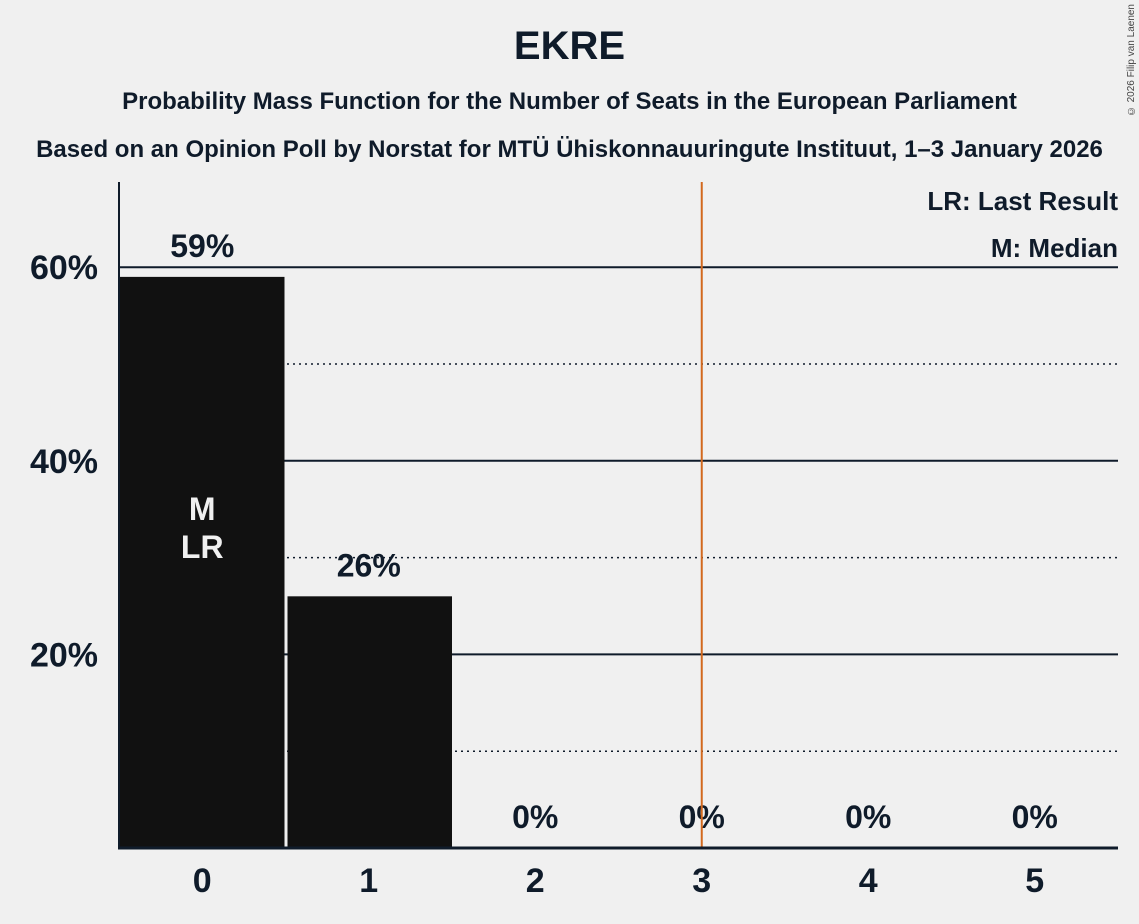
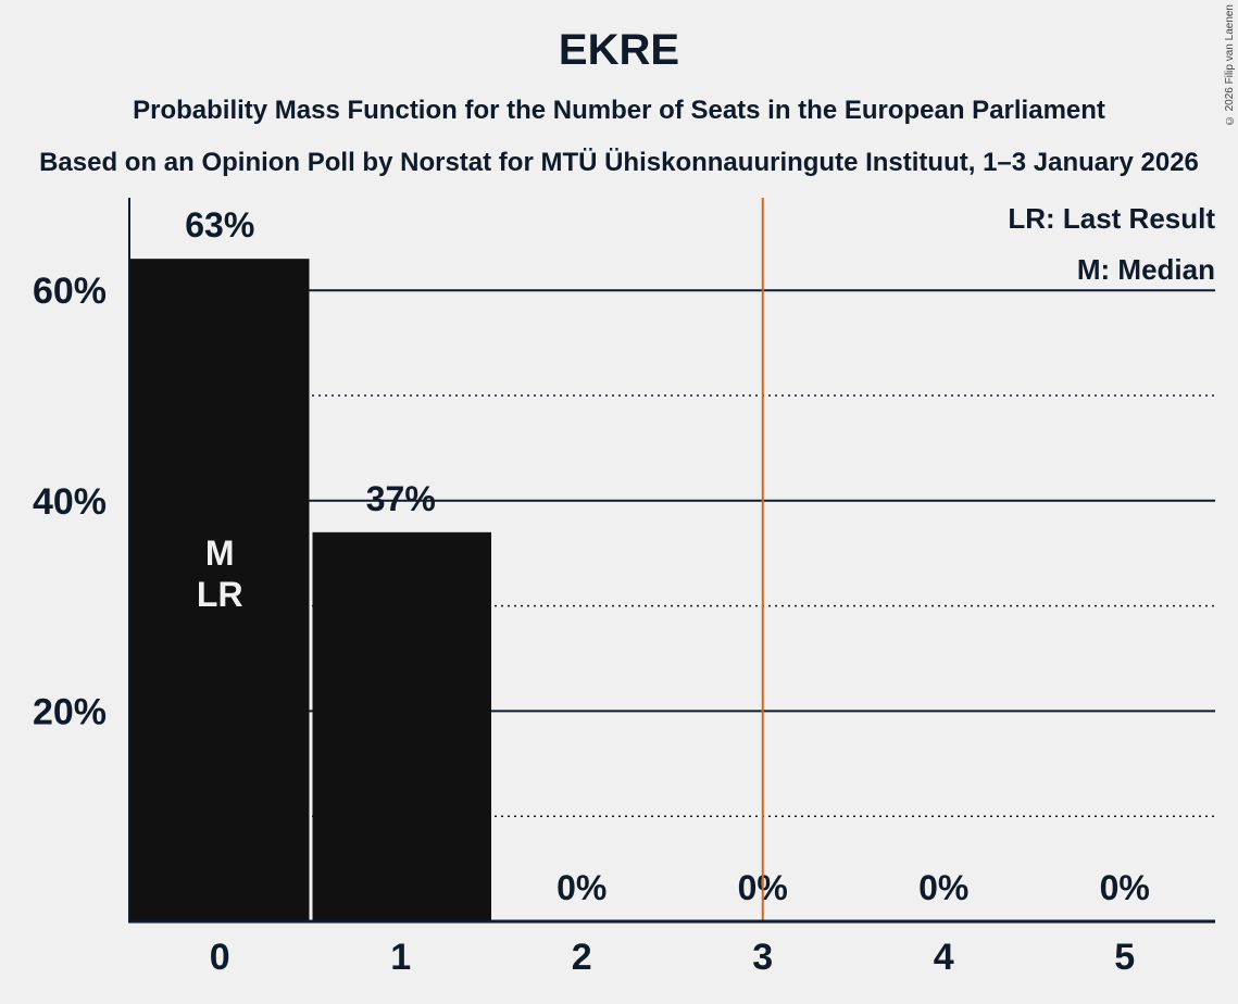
0: 59% -> 63%
1: 26% -> 37%
